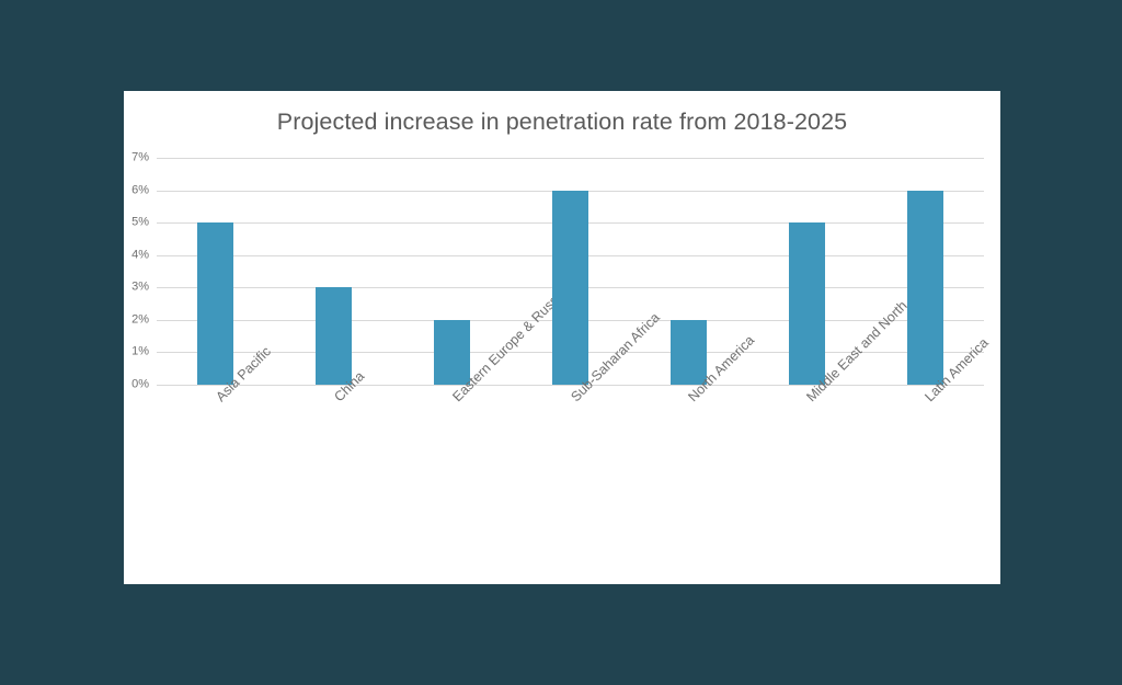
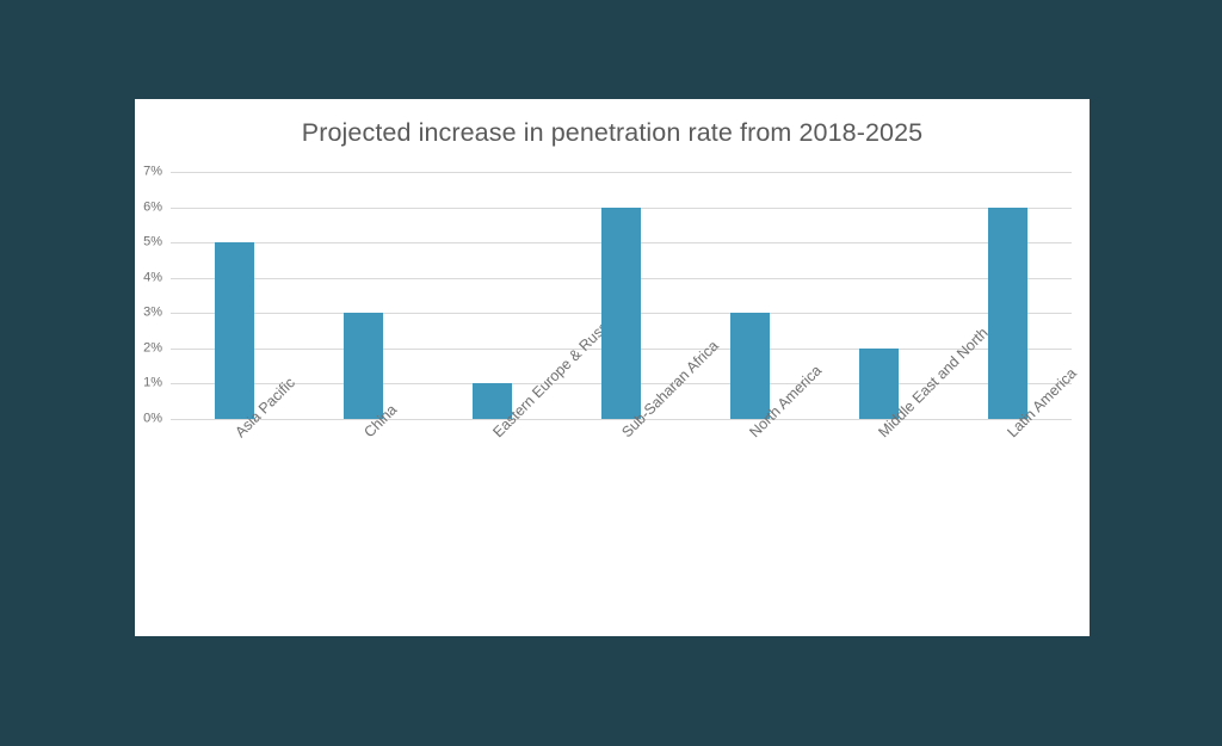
Eastern Europe & Russia: 2% -> 1%
North America: 2% -> 3%
Middle East and North…: 5% -> 2%
